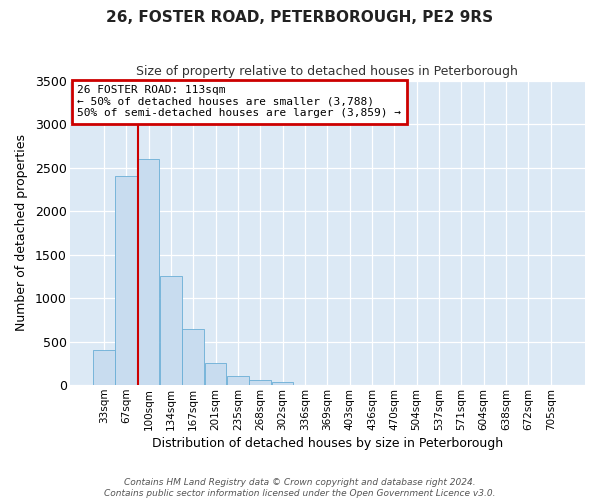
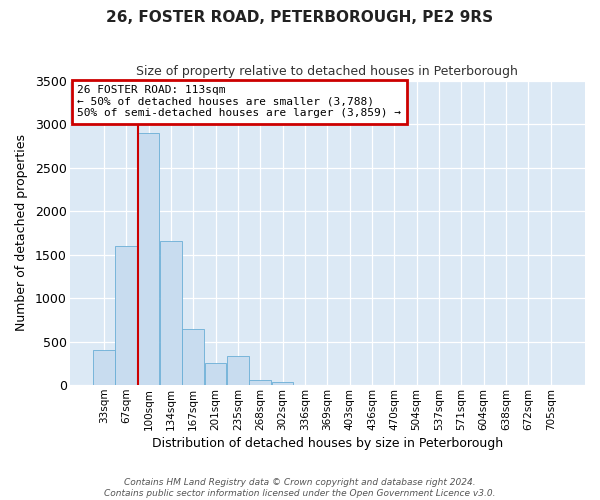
67sqm: 2400 -> 1600
100sqm: 2600 -> 2900
134sqm: 1250 -> 1660
235sqm: 100 -> 340
